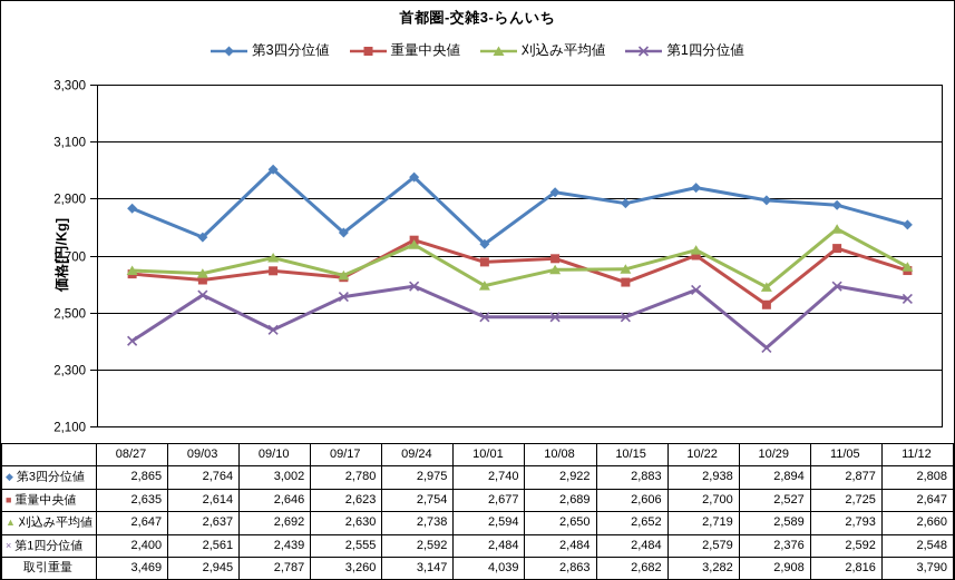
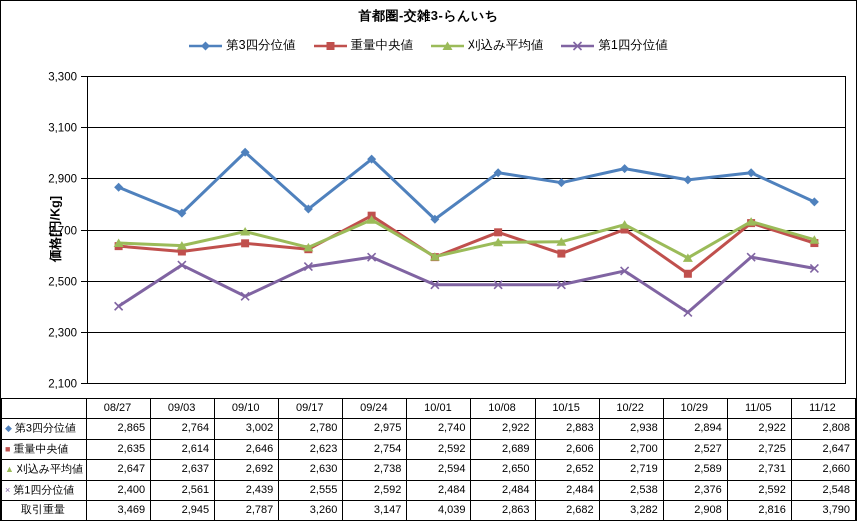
重量中央値/10/01: 2,677 -> 2,592
第1四分位値/10/22: 2,579 -> 2,538
第3四分位値/11/05: 2,877 -> 2,922
刈込み平均値/11/05: 2,793 -> 2,731
